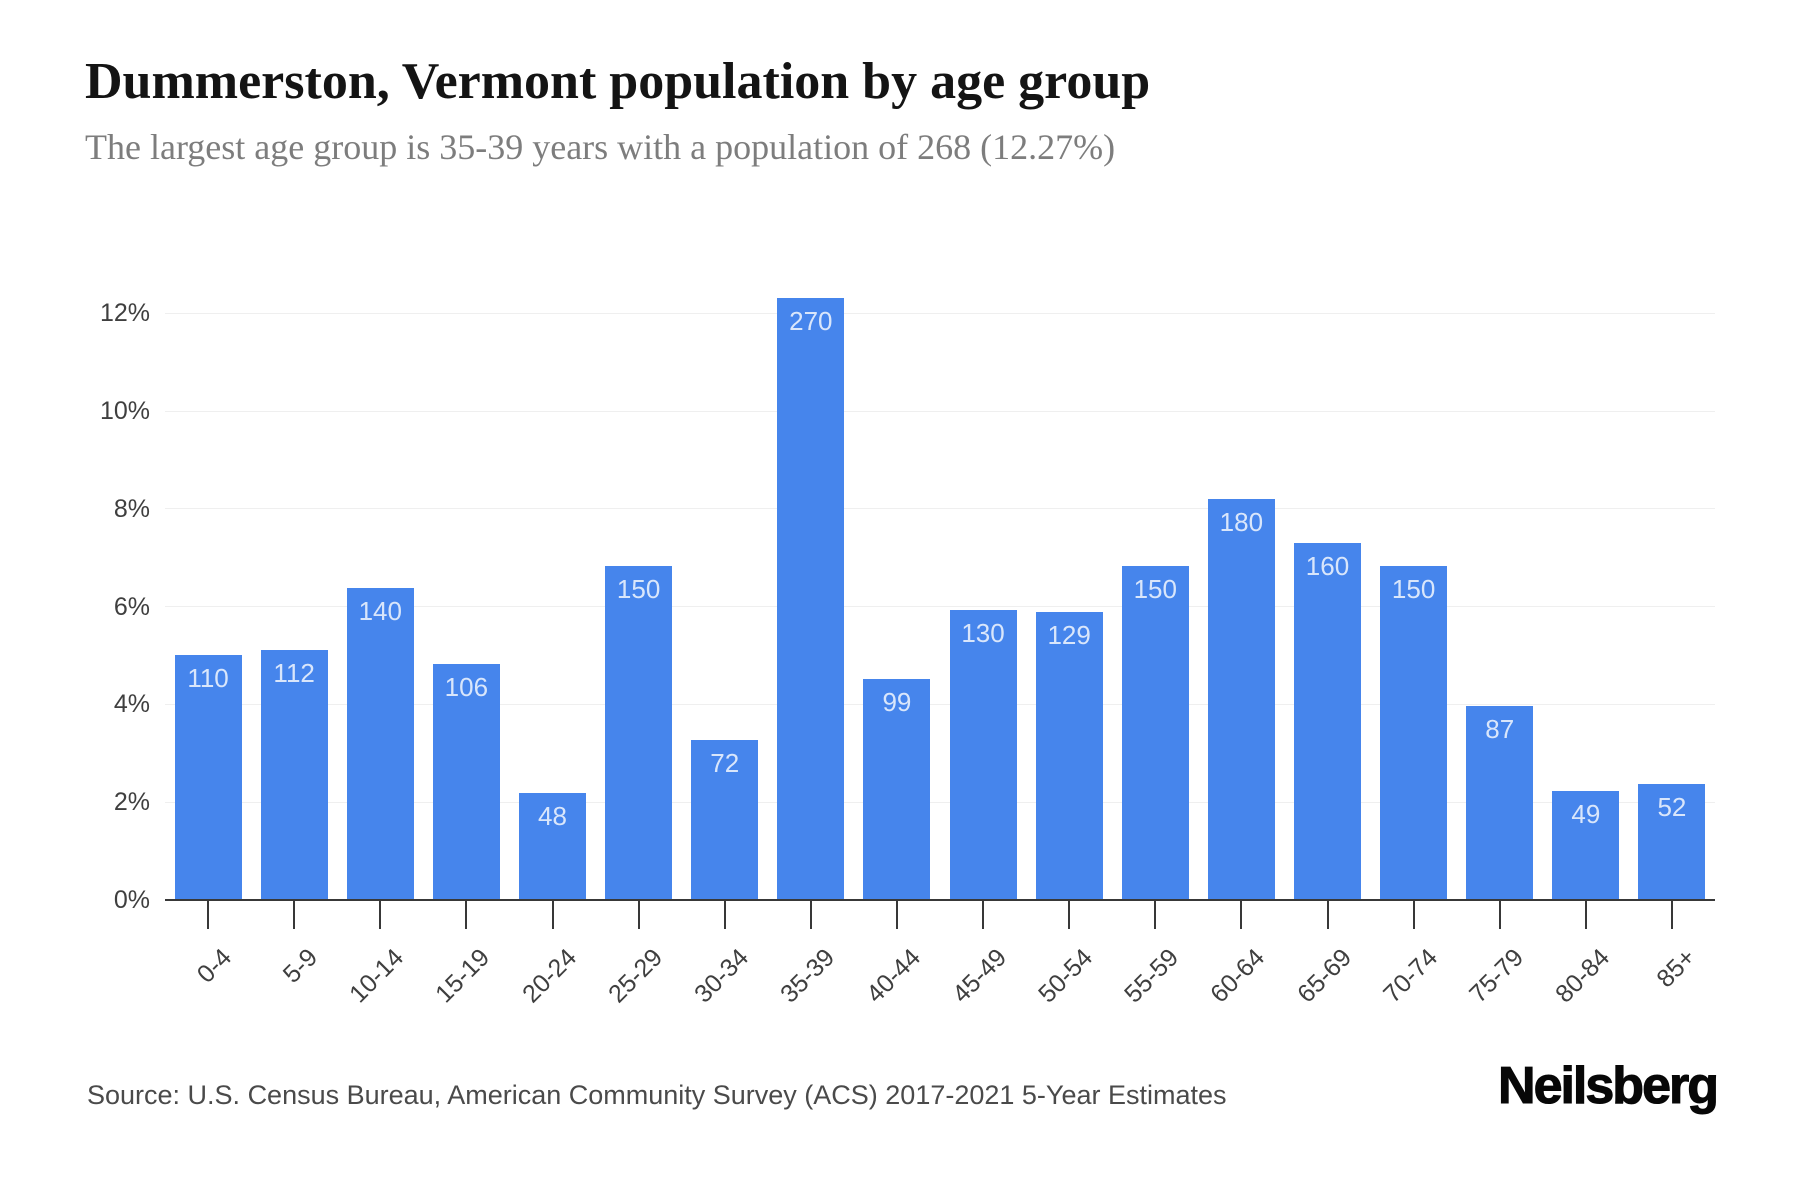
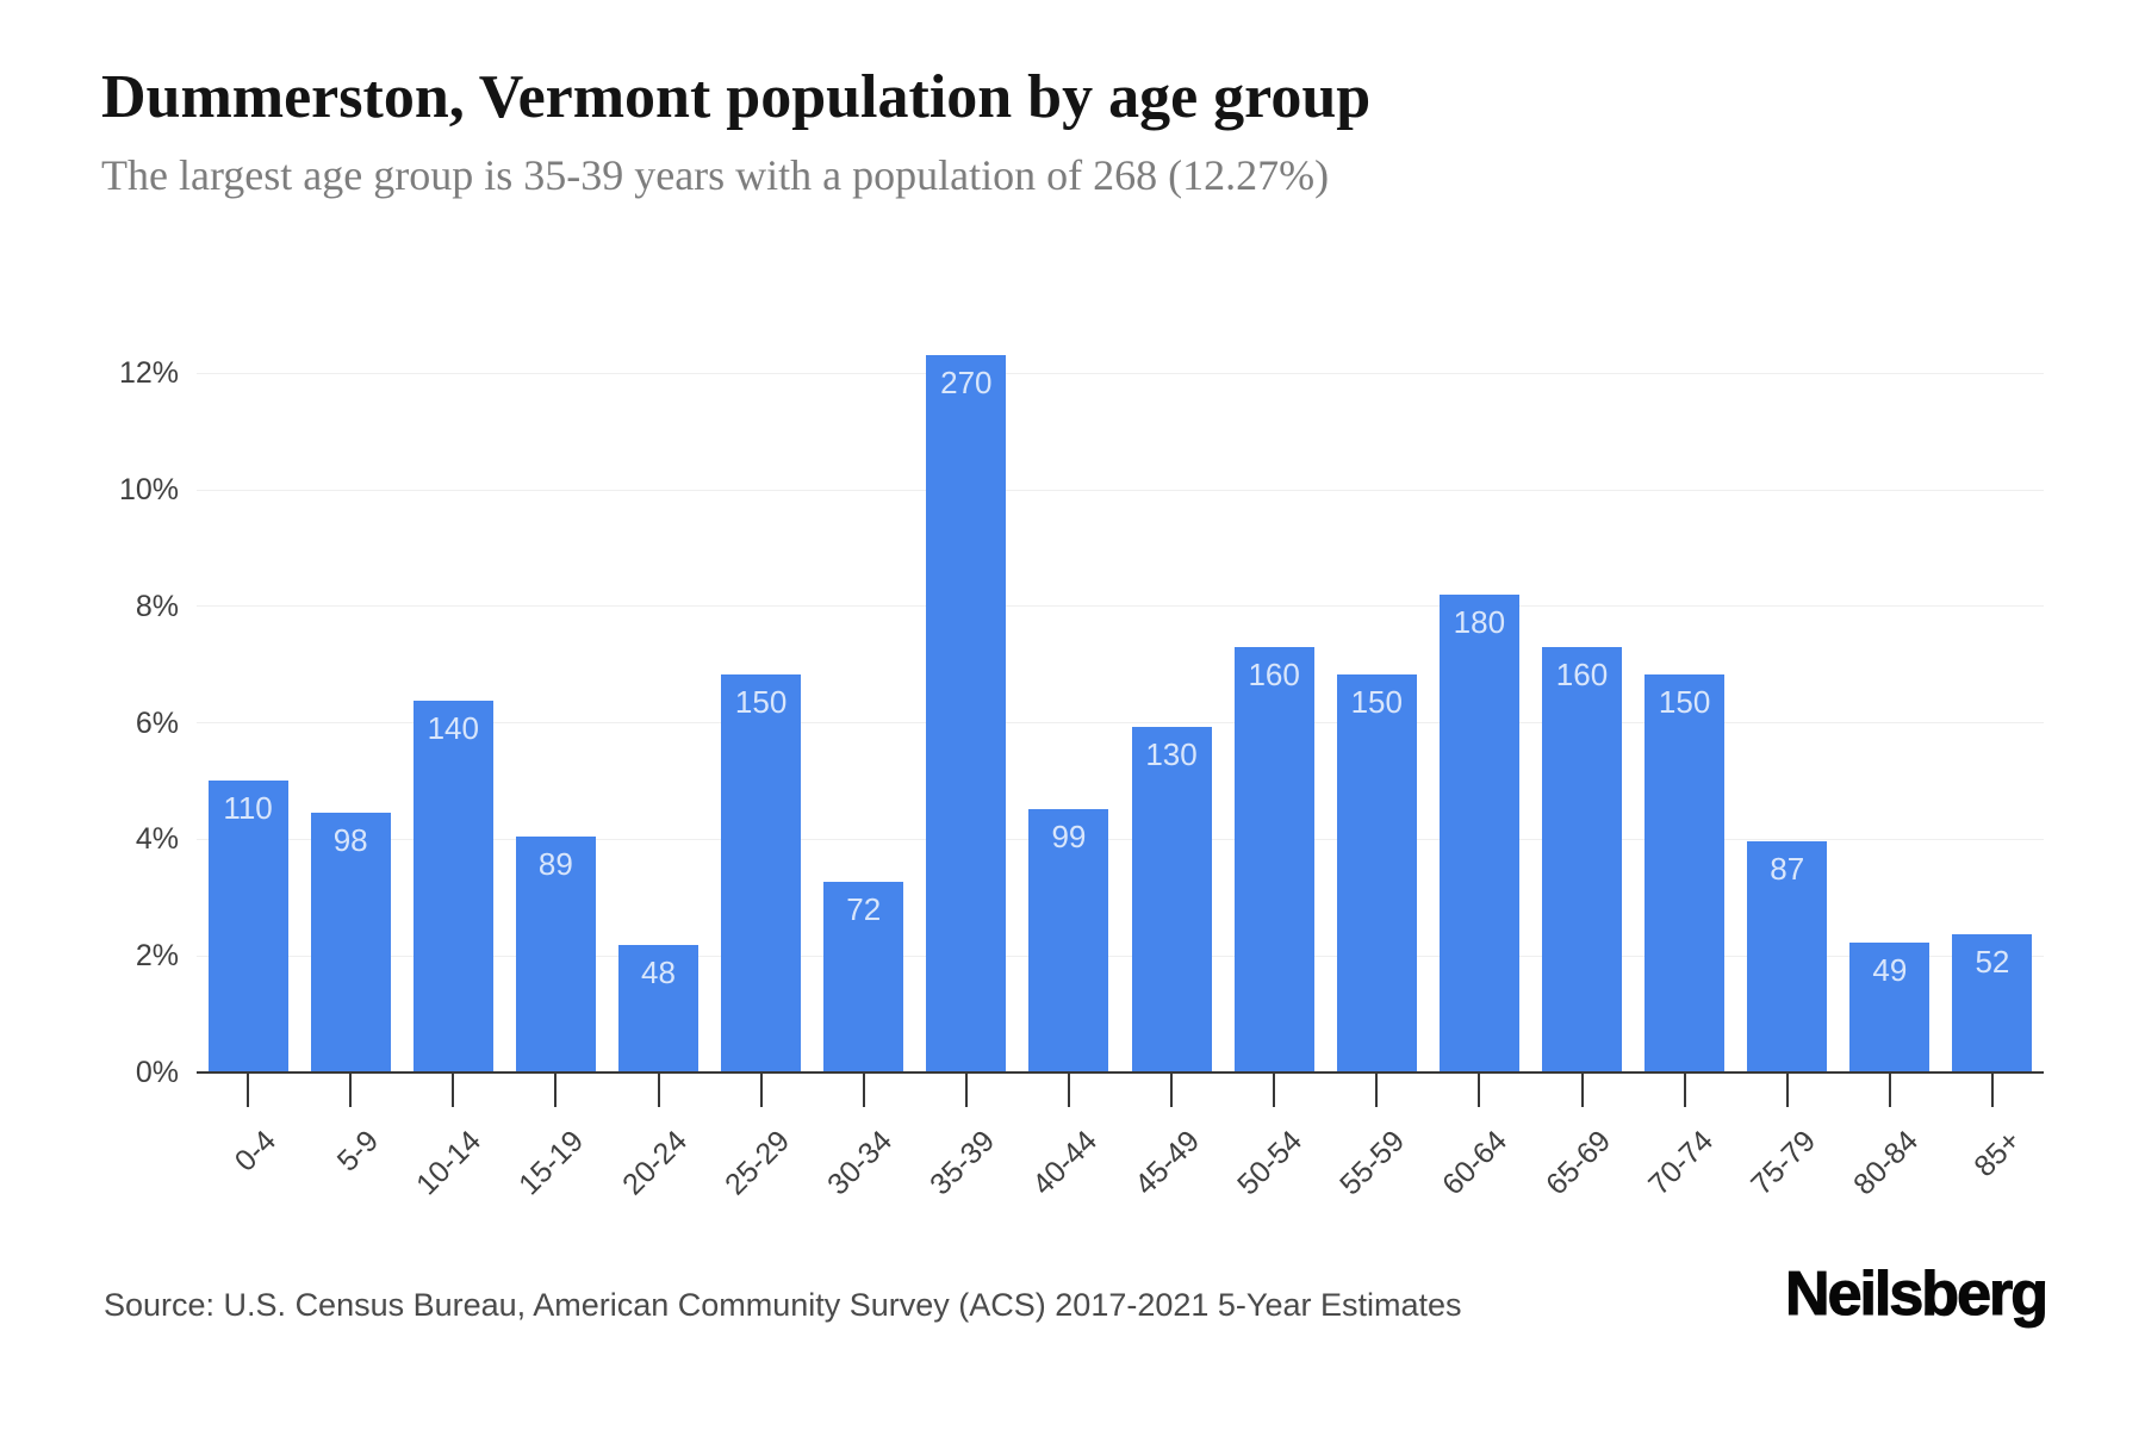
5-9: 112 -> 98
15-19: 106 -> 89
50-54: 129 -> 160
